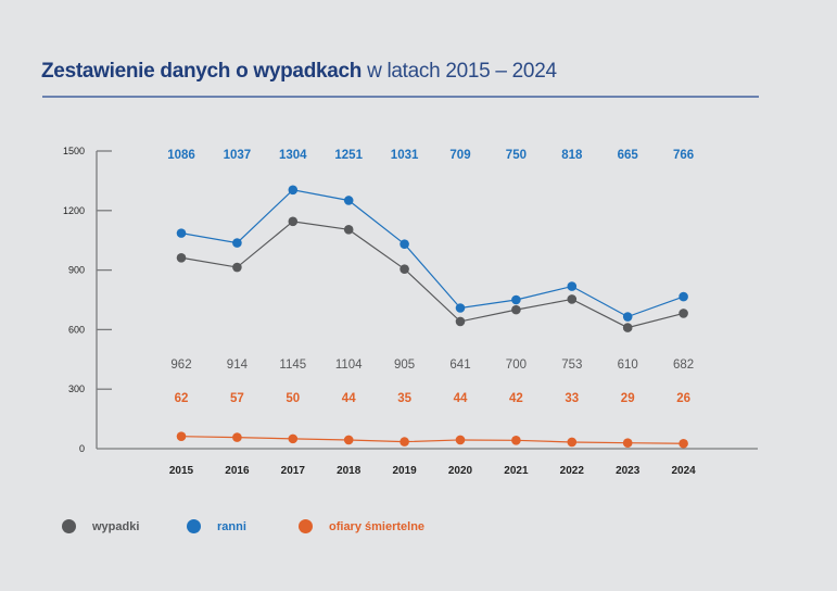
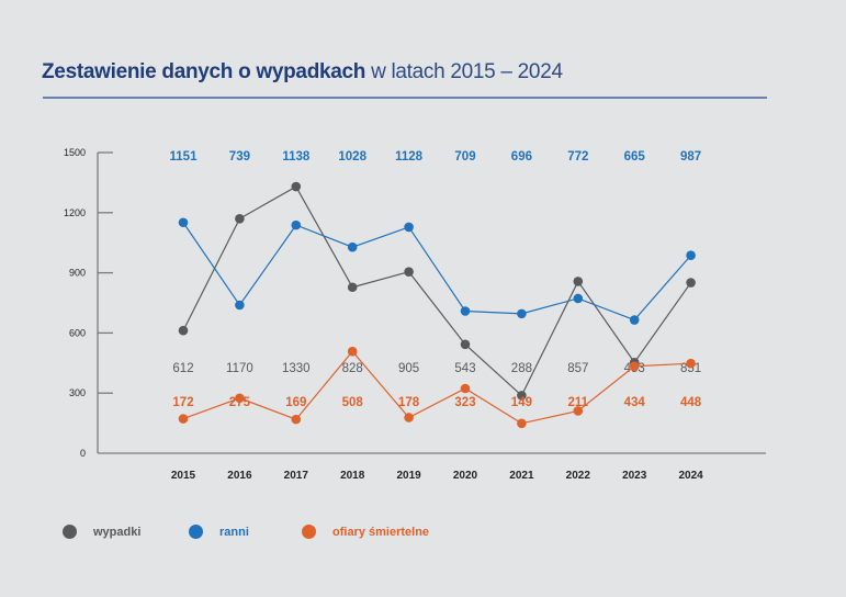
wypadki/2015: 962 -> 612
ranni/2015: 1086 -> 1151
ofiary śmiertelne/2015: 62 -> 172
wypadki/2016: 914 -> 1170
ranni/2016: 1037 -> 739
ofiary śmiertelne/2016: 57 -> 275
wypadki/2017: 1145 -> 1330
ranni/2017: 1304 -> 1138
ofiary śmiertelne/2017: 50 -> 169
wypadki/2018: 1104 -> 828
ranni/2018: 1251 -> 1028
ofiary śmiertelne/2018: 44 -> 508
ranni/2019: 1031 -> 1128
ofiary śmiertelne/2019: 35 -> 178
wypadki/2020: 641 -> 543
ofiary śmiertelne/2020: 44 -> 323
wypadki/2021: 700 -> 288
ranni/2021: 750 -> 696
ofiary śmiertelne/2021: 42 -> 149
wypadki/2022: 753 -> 857
ranni/2022: 818 -> 772
ofiary śmiertelne/2022: 33 -> 211
wypadki/2023: 610 -> 453
ofiary śmiertelne/2023: 29 -> 434
wypadki/2024: 682 -> 851
ranni/2024: 766 -> 987
ofiary śmiertelne/2024: 26 -> 448
